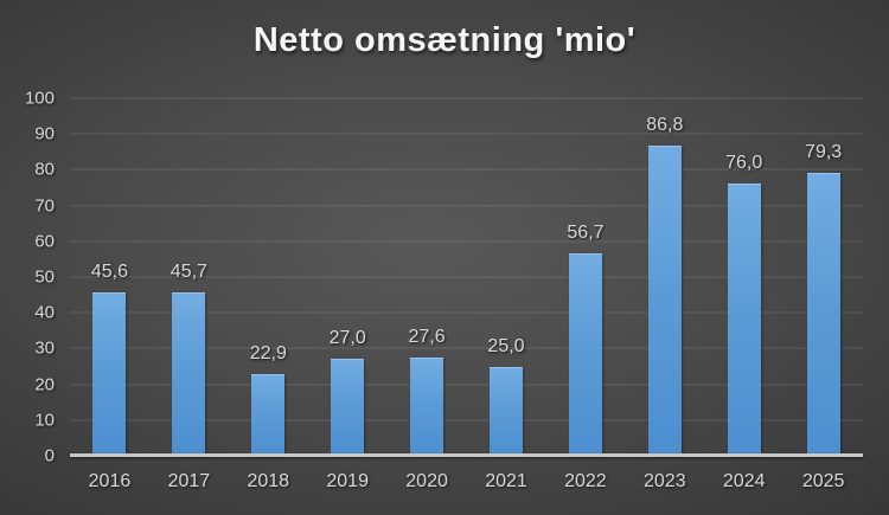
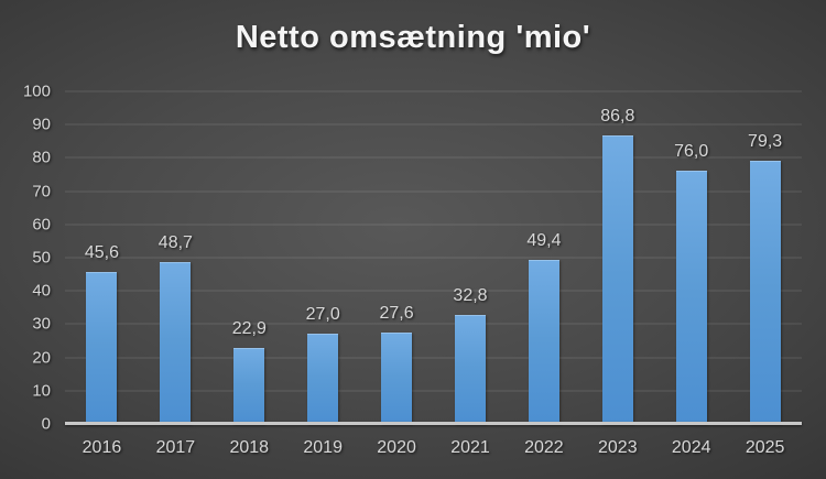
2017: 45,7 -> 48,7
2021: 25,0 -> 32,8
2022: 56,7 -> 49,4
